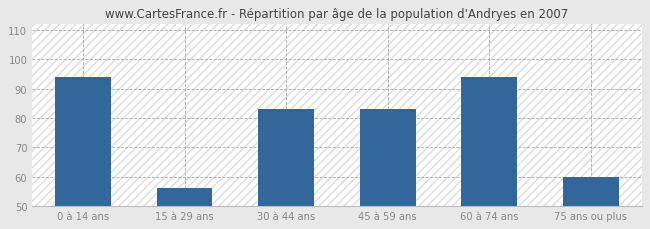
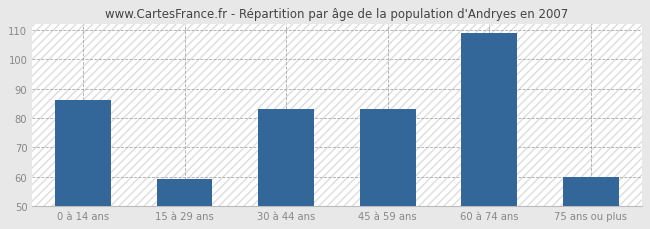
0 à 14 ans: 94 -> 86
15 à 29 ans: 56 -> 59
60 à 74 ans: 94 -> 109
